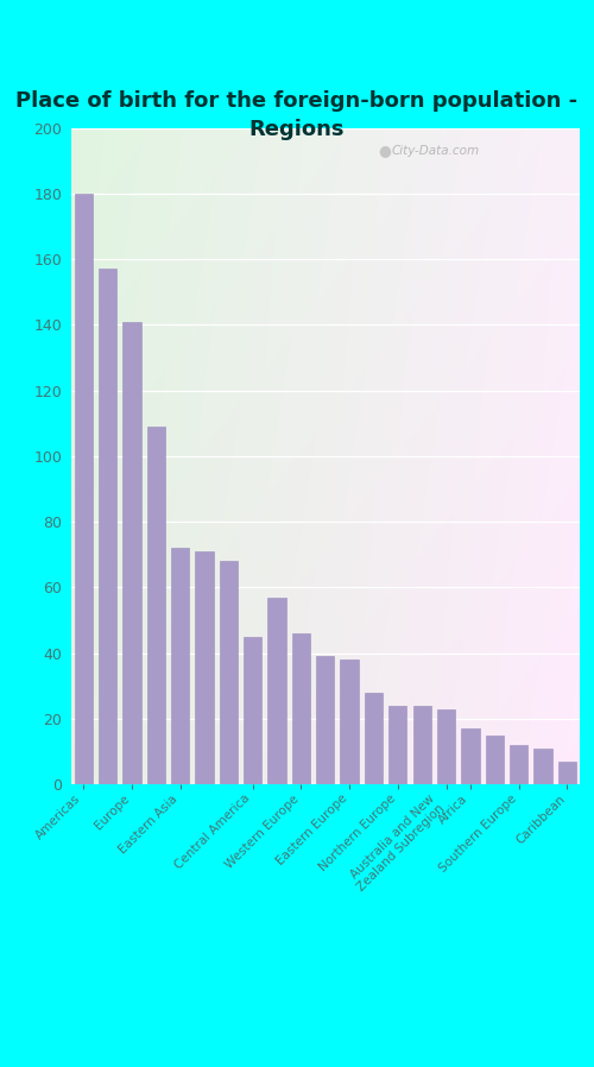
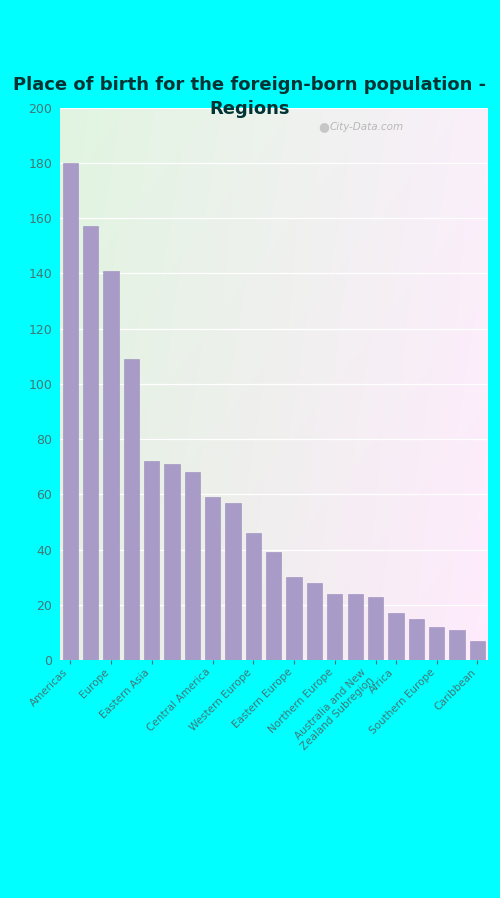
Central America: 45 -> 59
Eastern Europe: 38 -> 30
